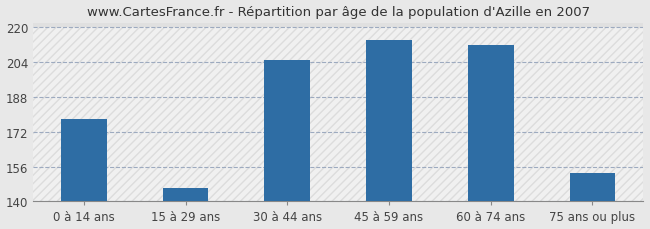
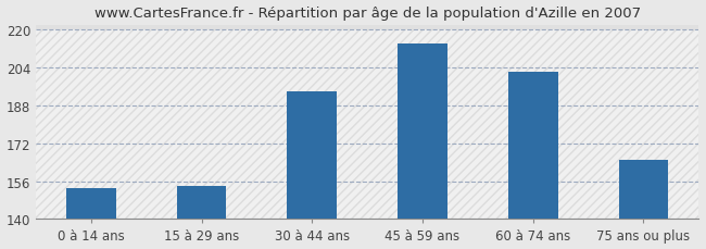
0 à 14 ans: 178 -> 153
15 à 29 ans: 146 -> 154
30 à 44 ans: 205 -> 194
60 à 74 ans: 212 -> 202
75 ans ou plus: 153 -> 165
